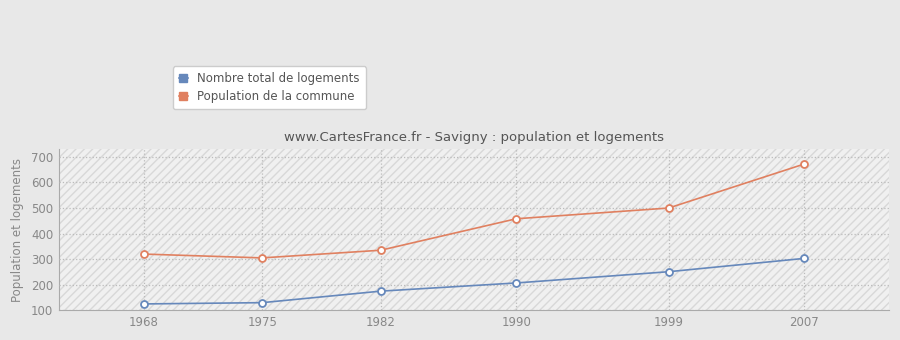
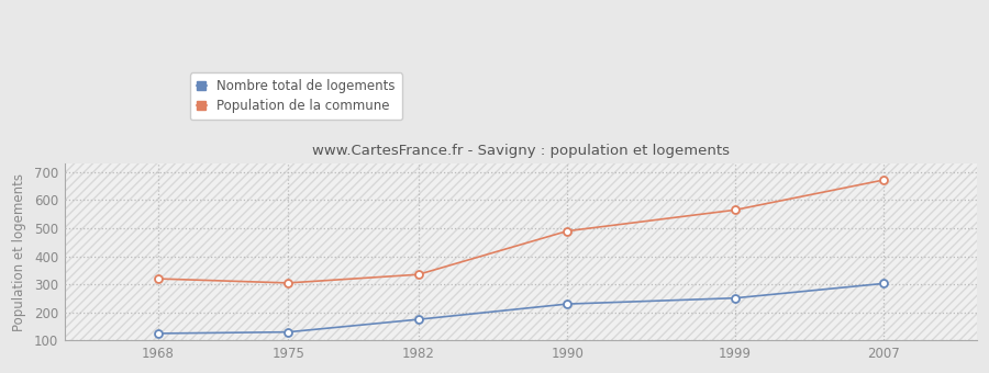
Nombre total de logements/1990: 207 -> 230
Population de la commune/1990: 458 -> 490
Population de la commune/1999: 500 -> 565
